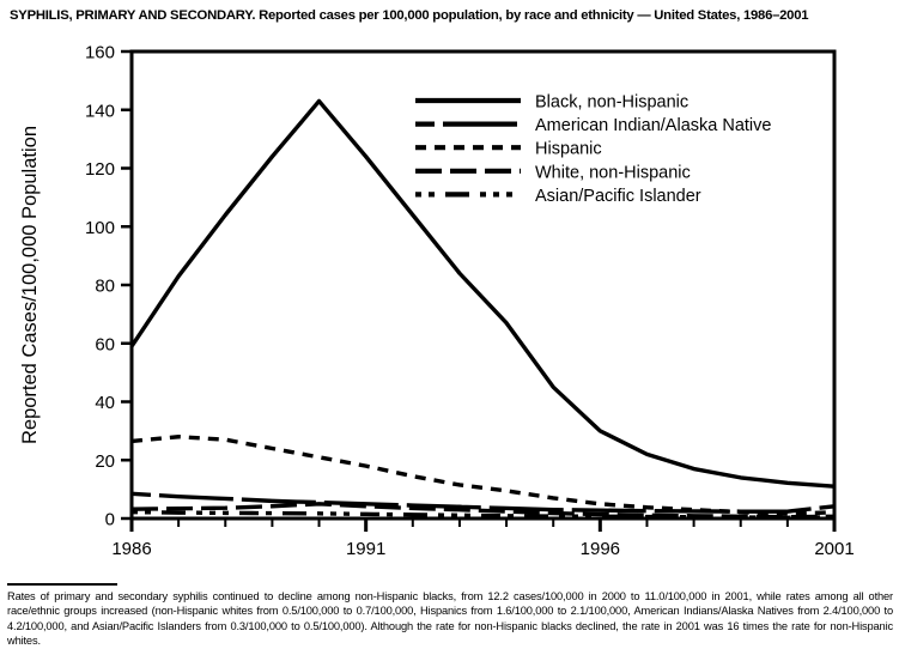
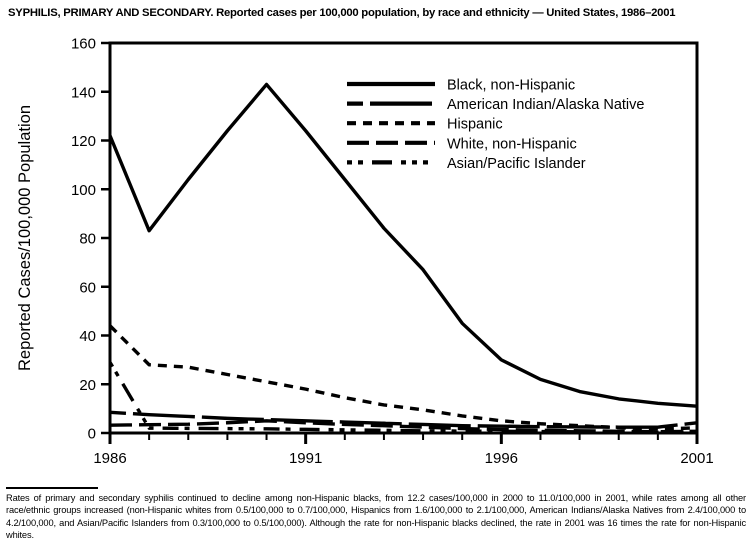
Black, non-Hispanic/1986: 59 -> 122
Hispanic/1986: 26 -> 44
Asian/Pacific Islander/1986: 2 -> 29
